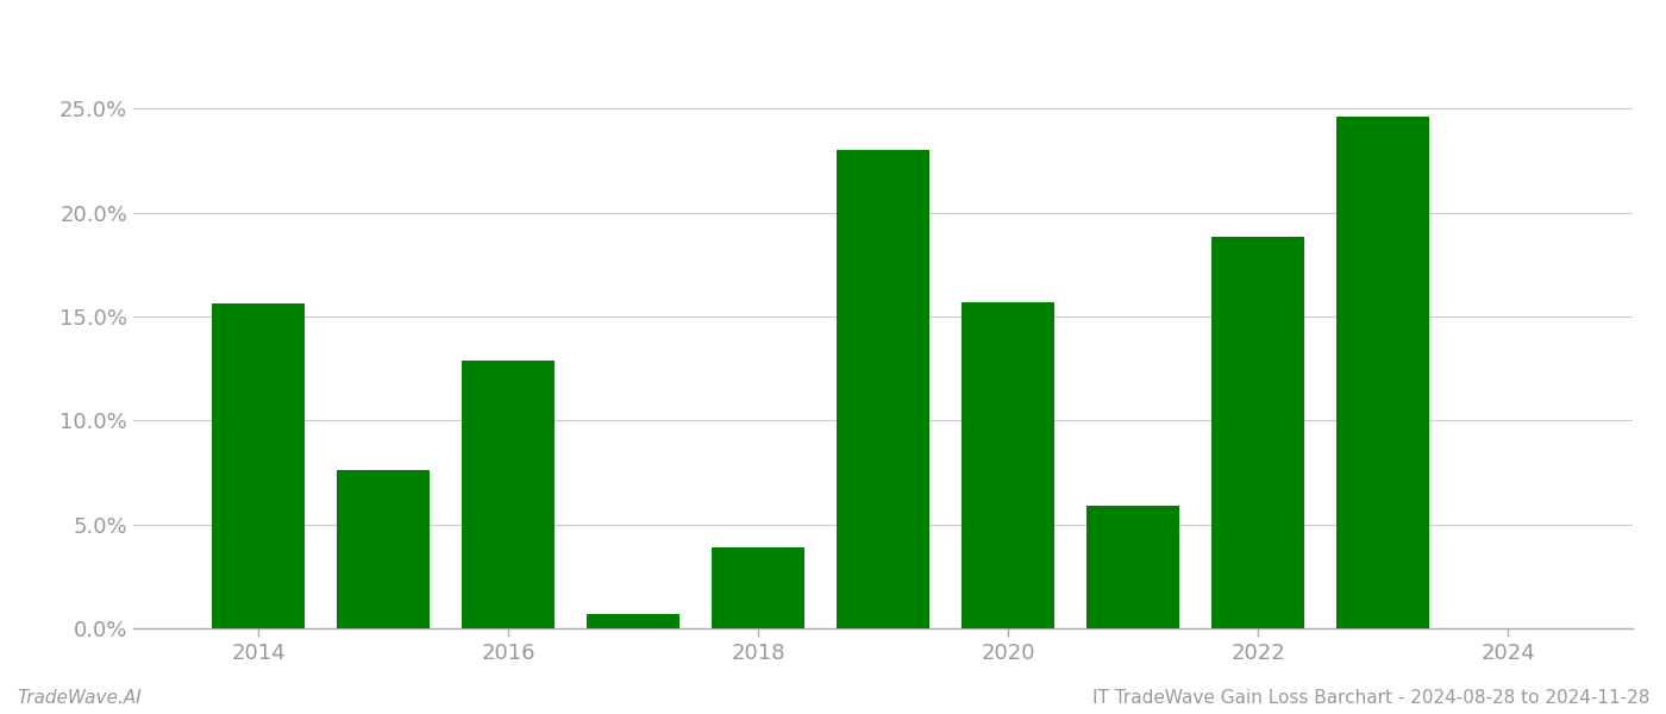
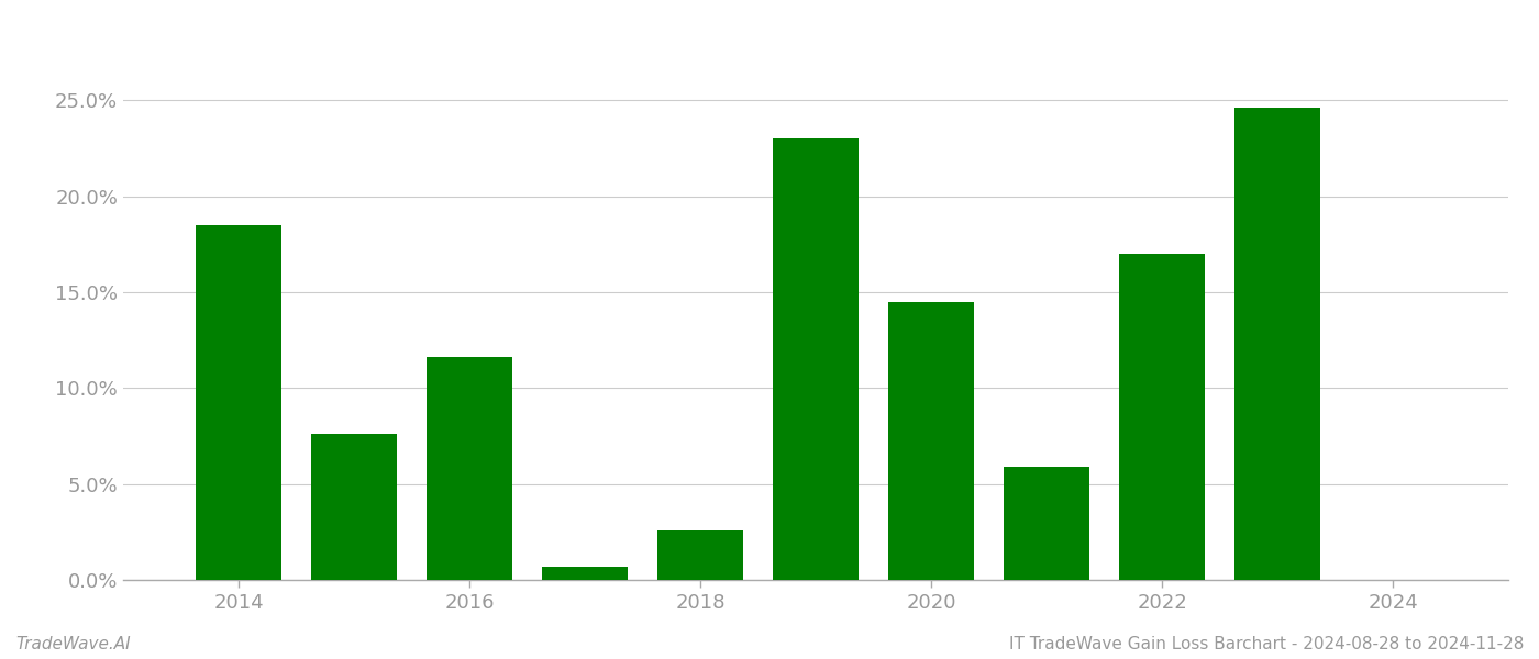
2014: 15.6% -> 18.5%
2016: 12.9% -> 11.6%
2018: 3.9% -> 2.6%
2020: 15.7% -> 14.5%
2022: 18.8% -> 17.0%
